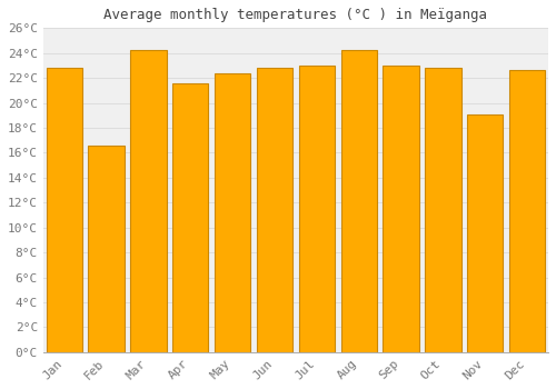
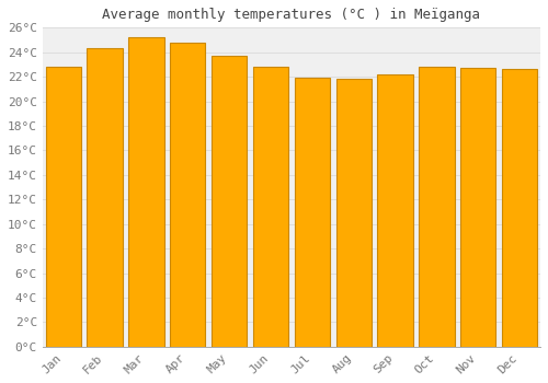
Feb: 16.6°C -> 24.3°C
Mar: 24.2°C -> 25.2°C
Apr: 21.6°C -> 24.8°C
May: 22.4°C -> 23.7°C
Jul: 23.0°C -> 21.9°C
Aug: 24.2°C -> 21.8°C
Sep: 23.0°C -> 22.2°C
Nov: 19.1°C -> 22.7°C
